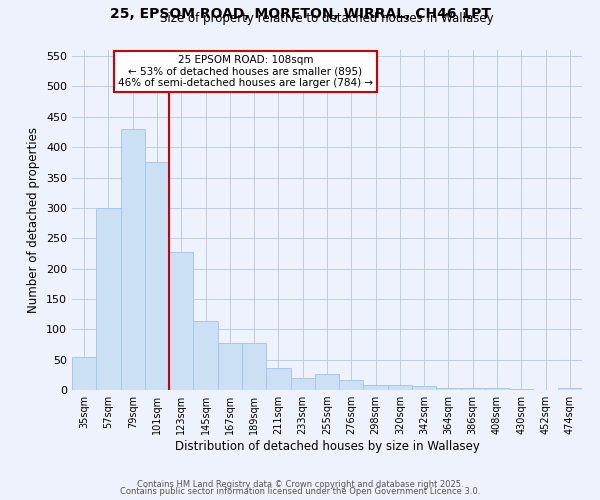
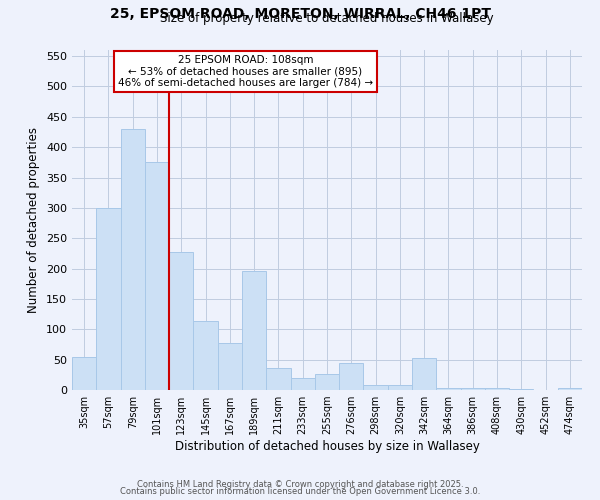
189sqm: 78 -> 196
276sqm: 16 -> 44
342sqm: 7 -> 52
